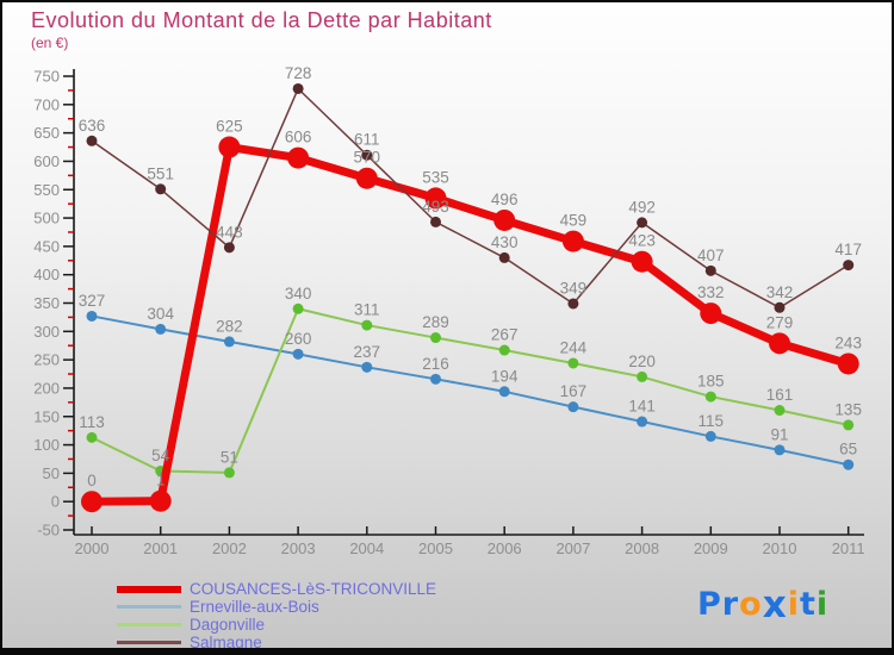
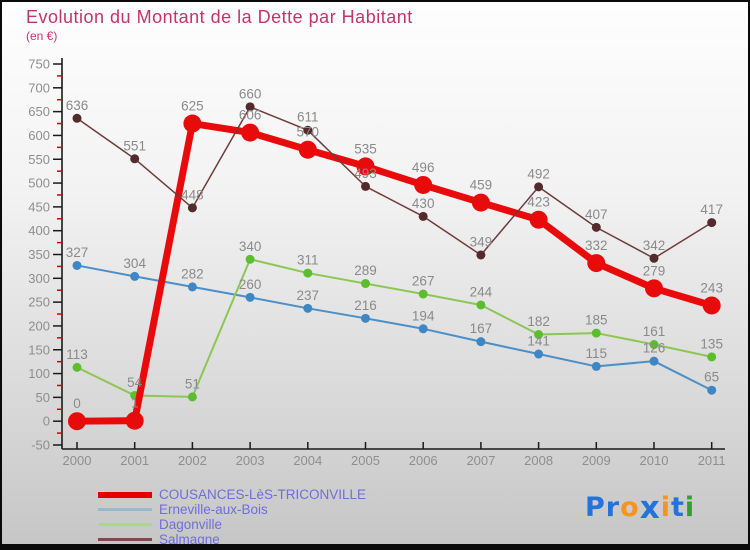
Salmagne/2003: 728 -> 660
Dagonville/2008: 220 -> 182
Erneville-aux-Bois/2010: 91 -> 126
